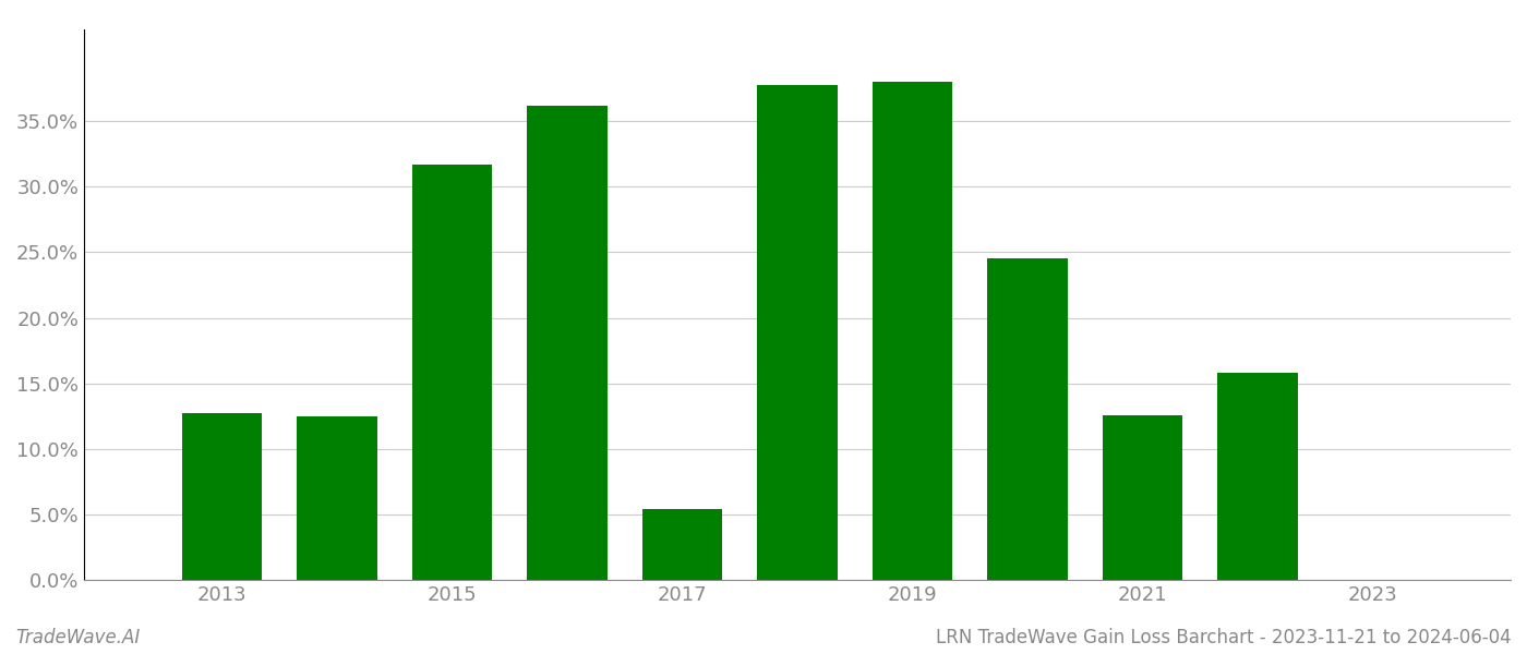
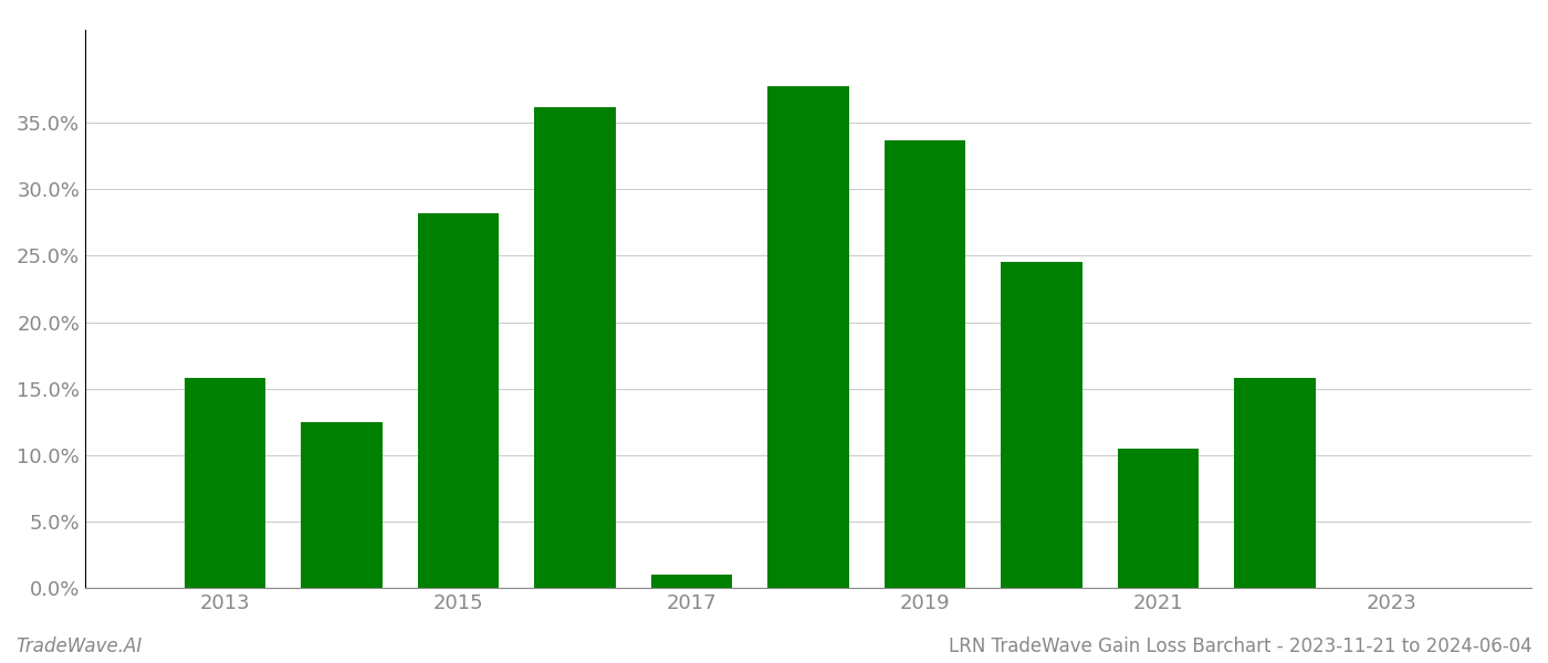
2013: 12.7% -> 15.8%
2015: 31.7% -> 28.2%
2017: 5.4% -> 1.0%
2019: 38.0% -> 33.7%
2021: 12.6% -> 10.5%
